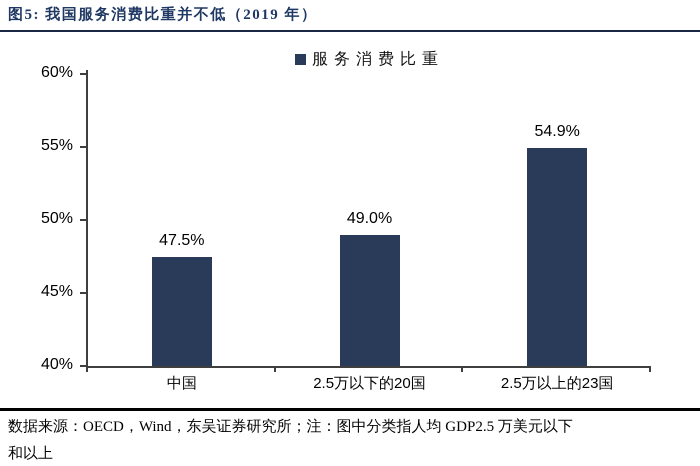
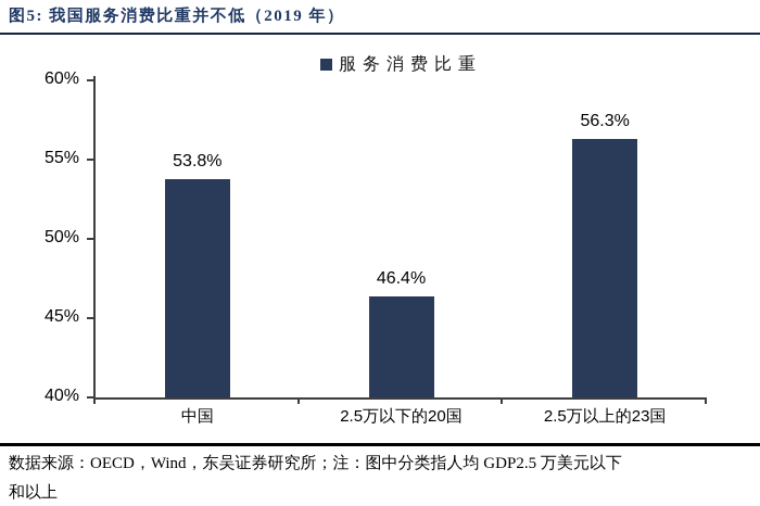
中国: 47.5% -> 53.8%
2.5万以下的20国: 49.0% -> 46.4%
2.5万以上的23国: 54.9% -> 56.3%
